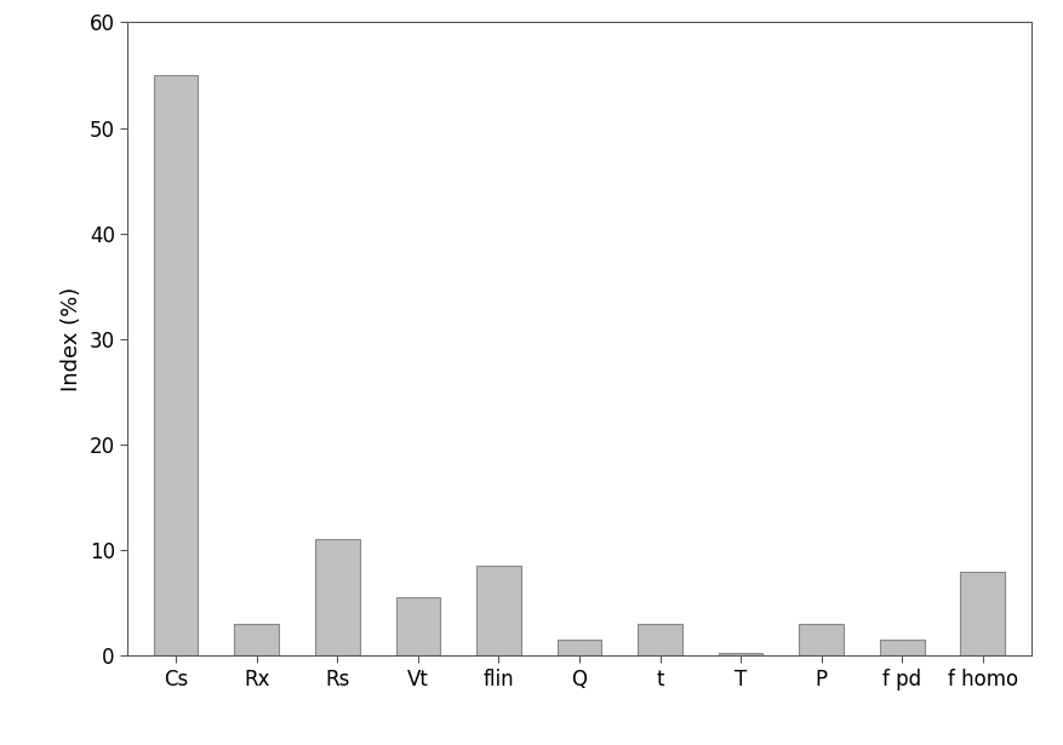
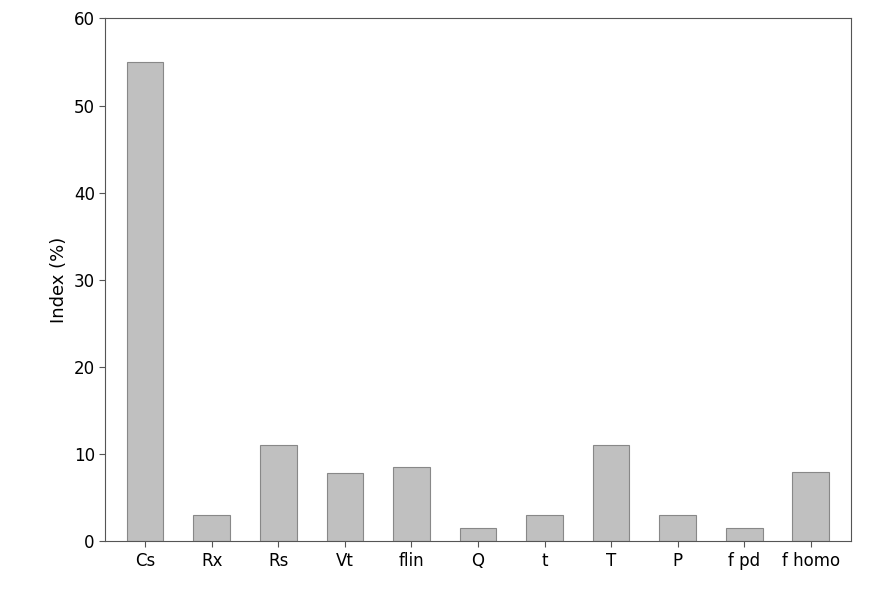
Vt: 5.5 -> 7.8
T: 0.3 -> 11.0
